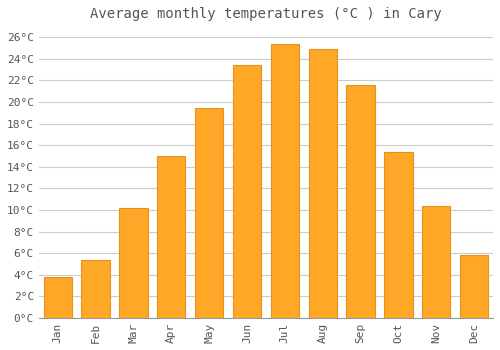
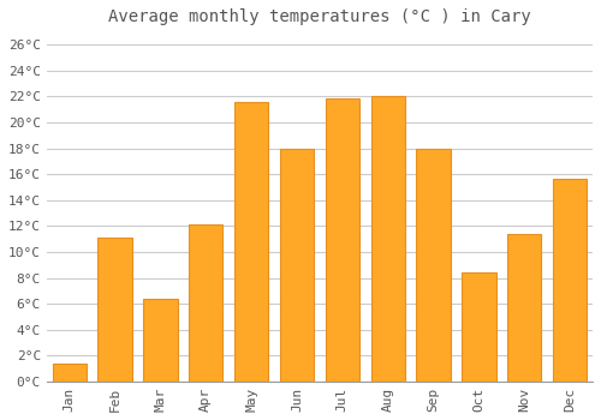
Jan: 3.8°C -> 1.4°C
Feb: 5.4°C -> 11.1°C
Mar: 10.2°C -> 6.4°C
Apr: 15.0°C -> 12.1°C
May: 19.4°C -> 21.6°C
Jun: 23.4°C -> 18.0°C
Jul: 25.4°C -> 21.8°C
Aug: 24.9°C -> 22.0°C
Sep: 21.6°C -> 18.0°C
Oct: 15.4°C -> 8.4°C
Nov: 10.4°C -> 11.4°C
Dec: 5.8°C -> 15.6°C
